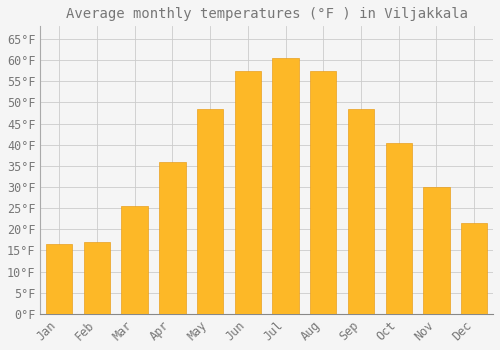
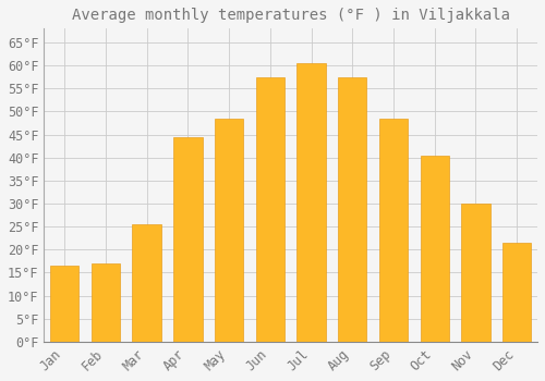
Apr: 36.0°F -> 44.5°F
